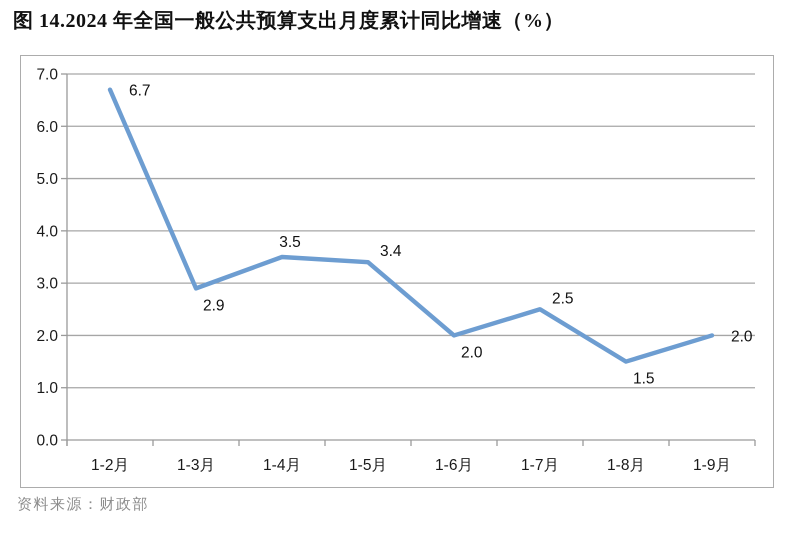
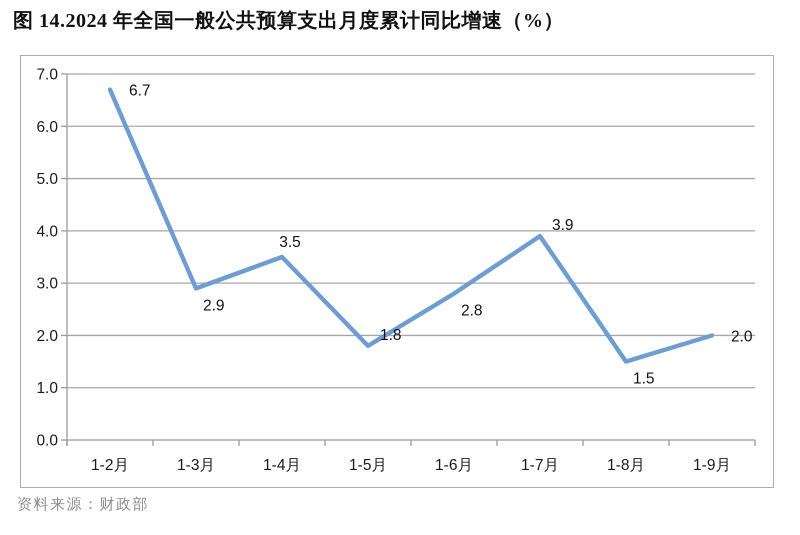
1-5月: 3.4 -> 1.8
1-6月: 2.0 -> 2.8
1-7月: 2.5 -> 3.9
